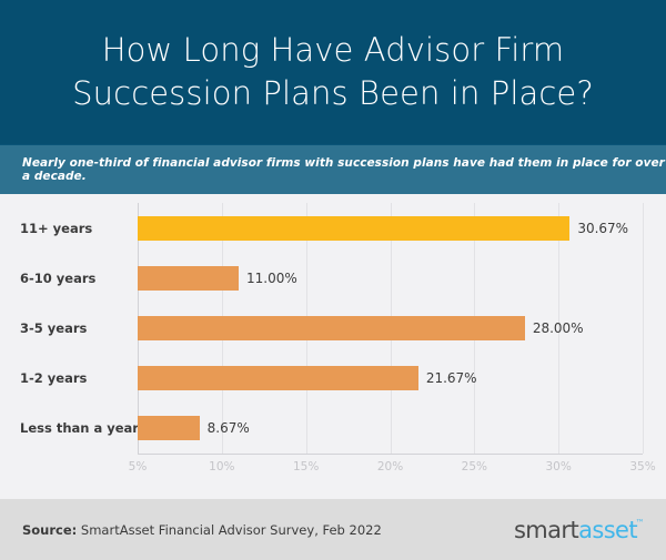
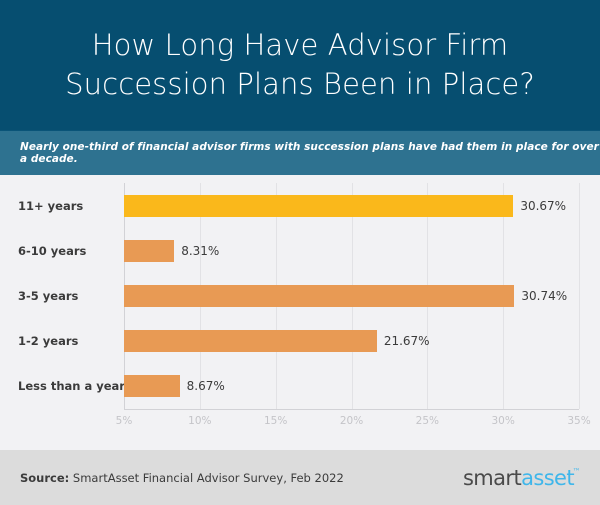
6-10 years: 11.00% -> 8.31%
3-5 years: 28.00% -> 30.74%
